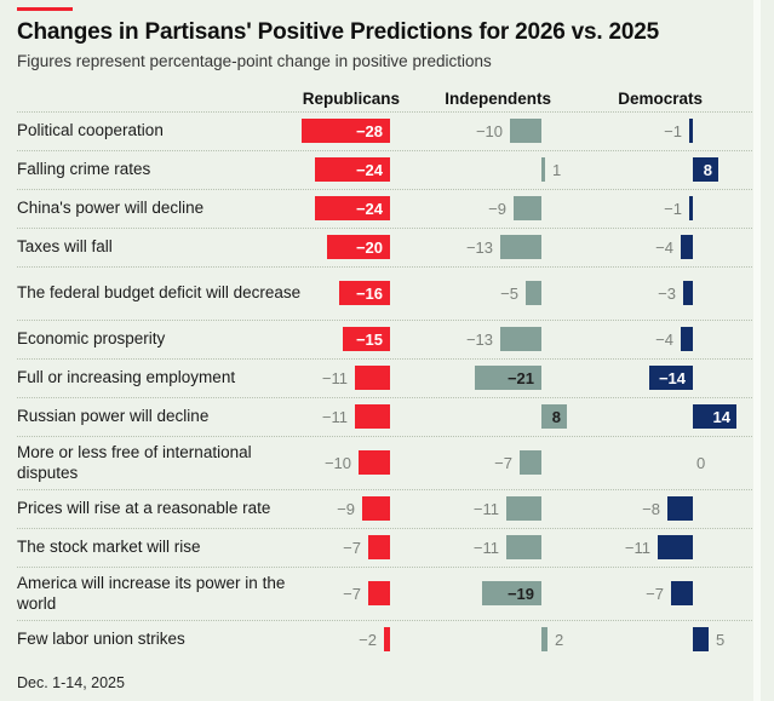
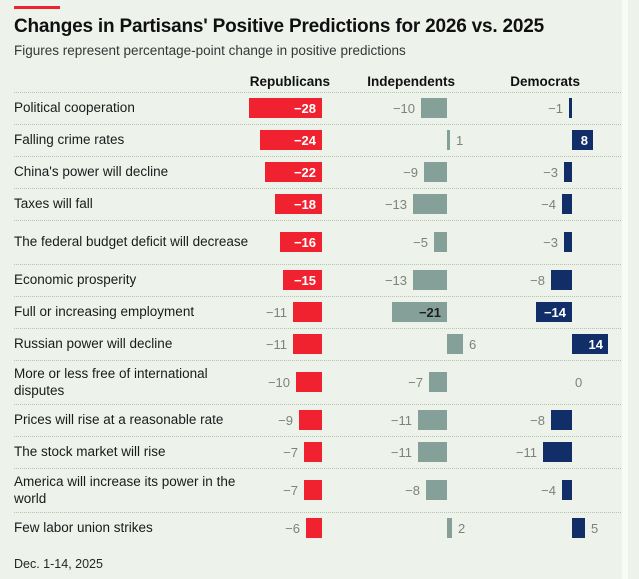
Republicans/China's power will decline: −24 -> −22
Democrats/China's power will decline: −1 -> −3
Republicans/Taxes will fall: −20 -> −18
Democrats/Economic prosperity: −4 -> −8
Independents/Russian power will decline: 8 -> 6
Independents/America will increase its power in the world: −19 -> −8
Democrats/America will increase its power in the world: −7 -> −4
Republicans/Few labor union strikes: −2 -> −6
